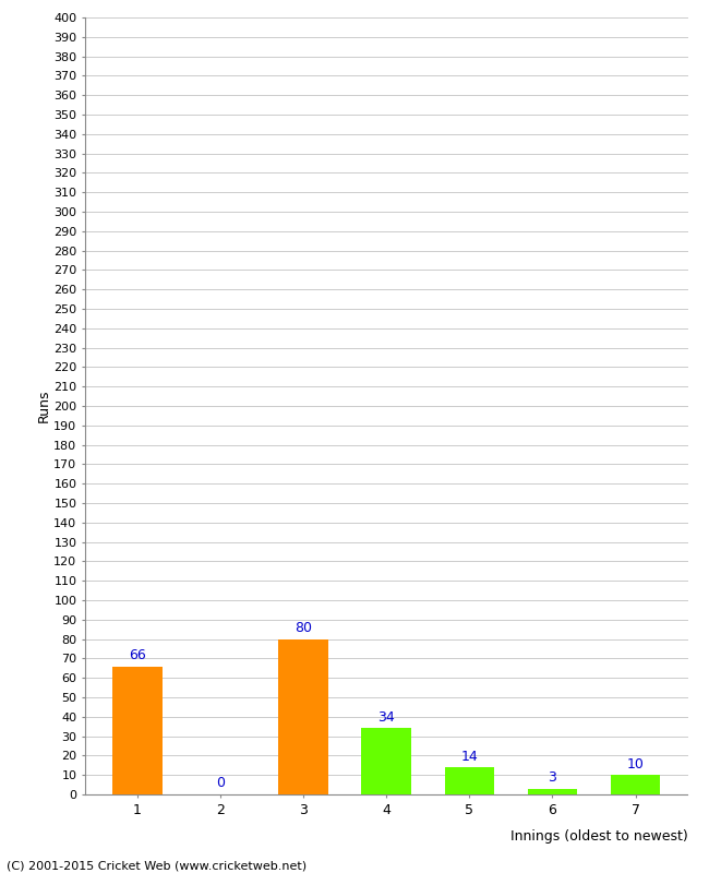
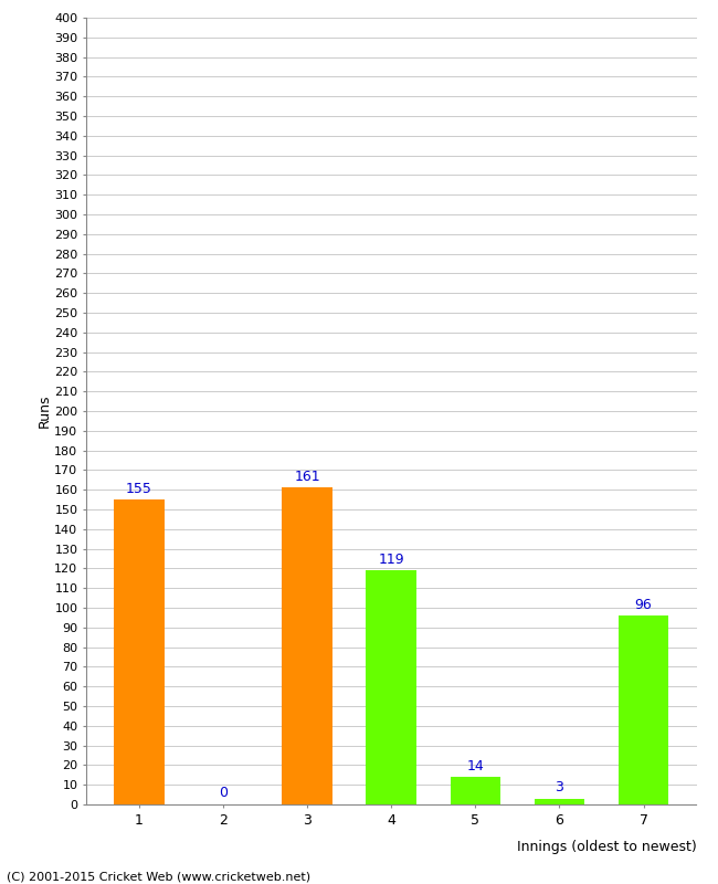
1: 66 -> 155
3: 80 -> 161
4: 34 -> 119
7: 10 -> 96
